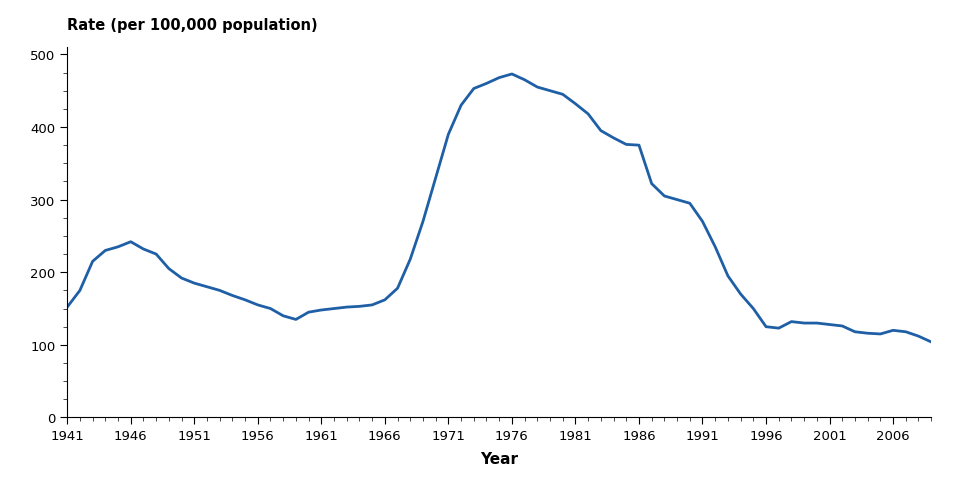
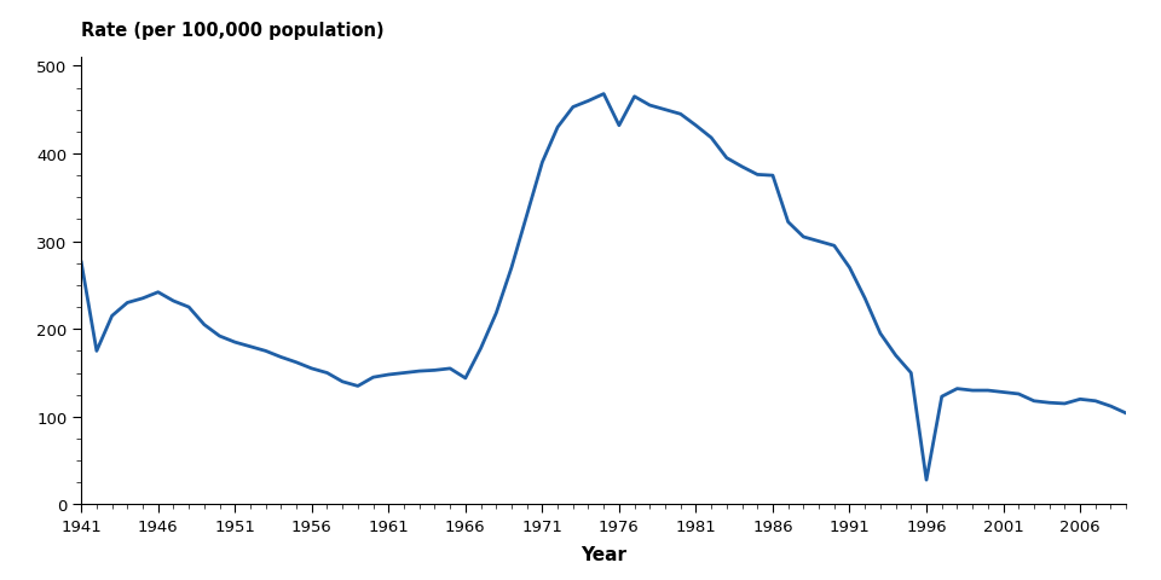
1941: 152 -> 276
1966: 162 -> 144
1976: 473 -> 432
1996: 125 -> 28
